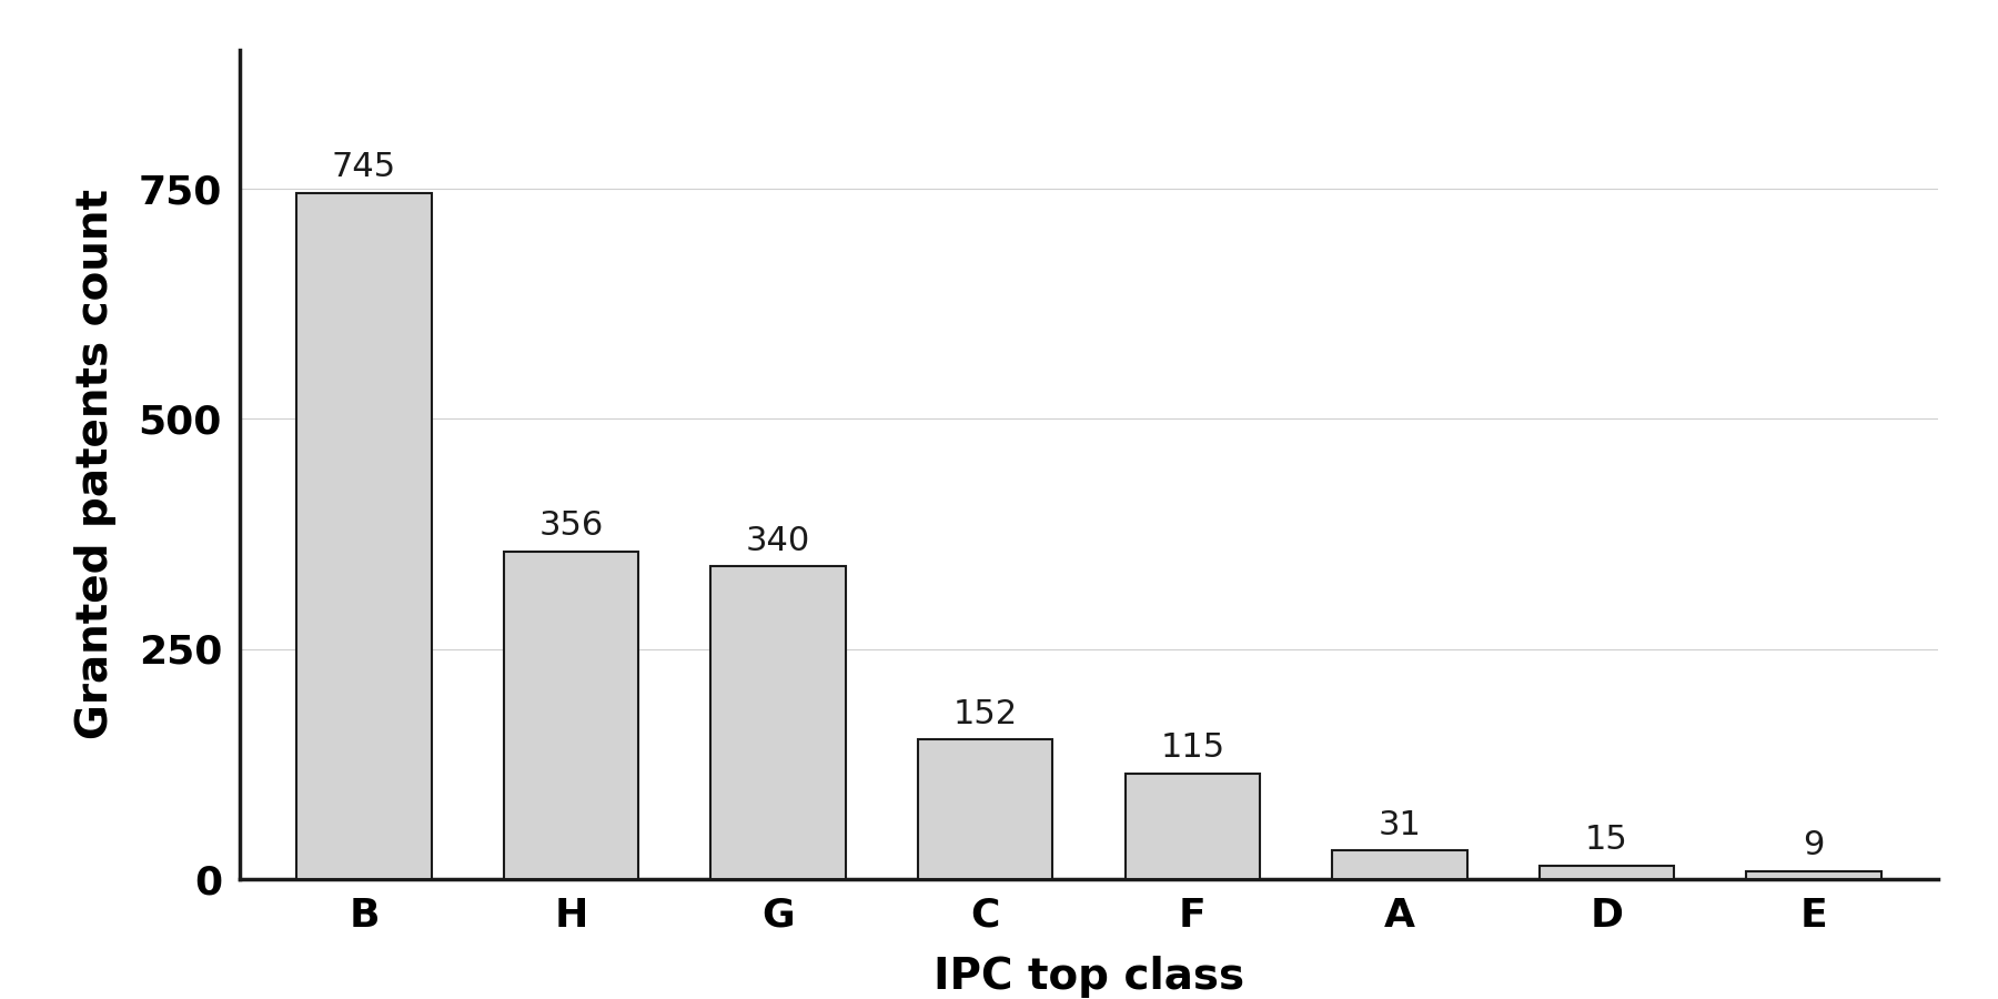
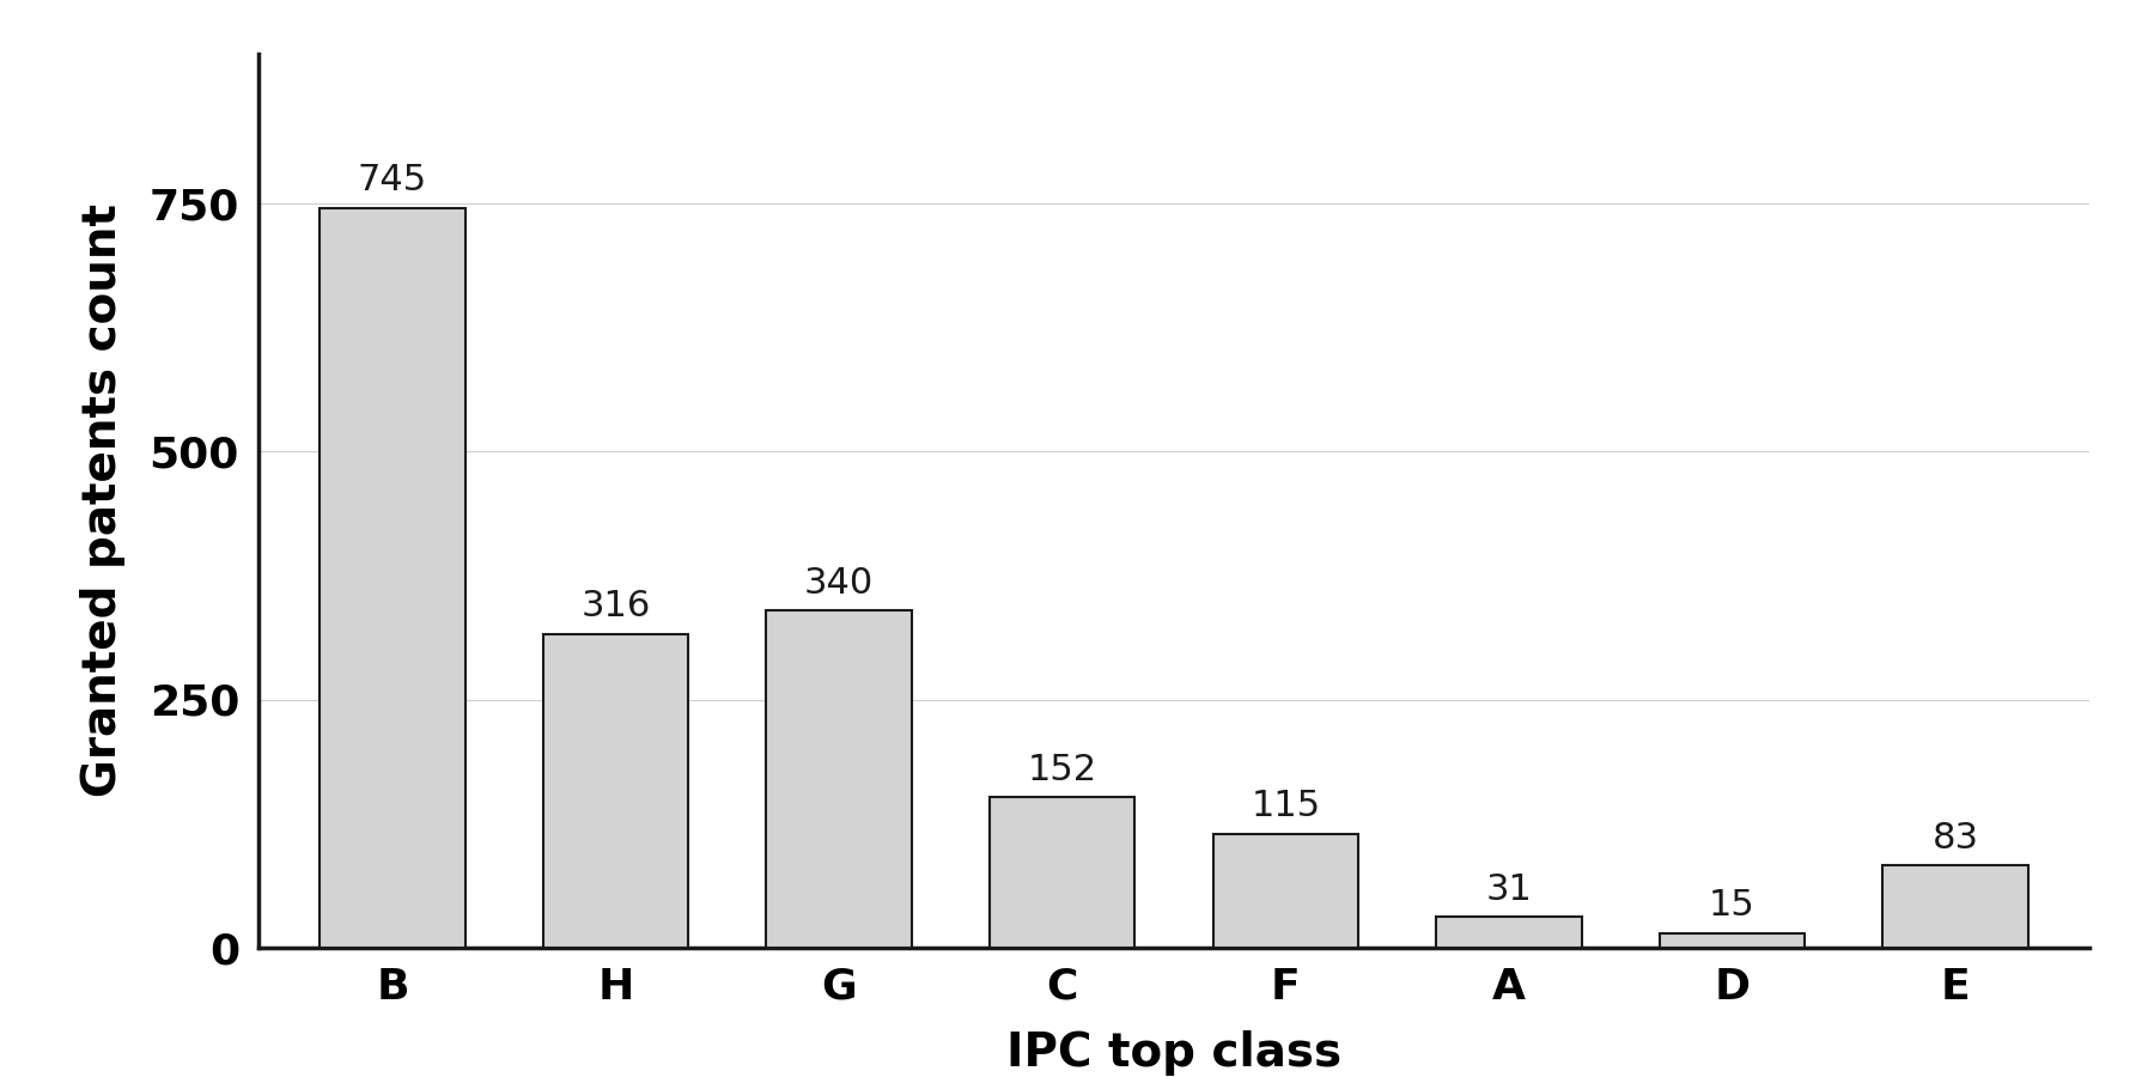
H: 356 -> 316
E: 9 -> 83
